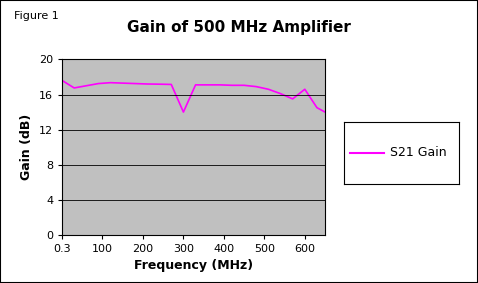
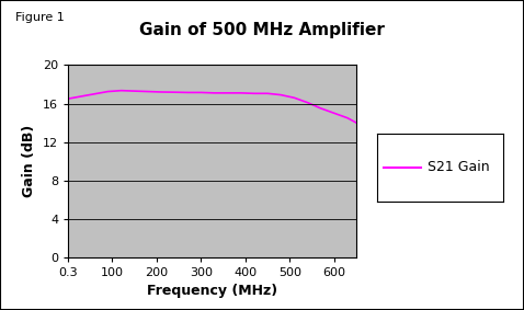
0.3: 17.6 -> 16.5
300: 14.0 -> 17.1
600: 16.6 -> 15.0
